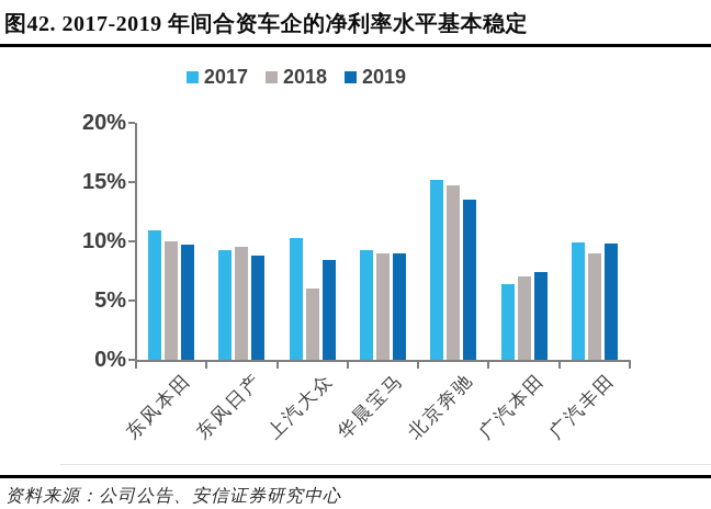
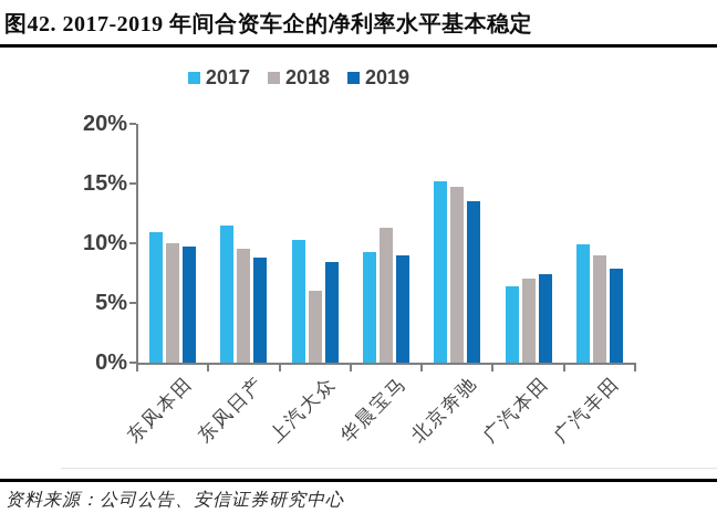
2017/东风日产: 9.3% -> 11.5%
2018/华晨宝马: 9.0% -> 11.3%
2019/广汽丰田: 9.8% -> 7.9%
